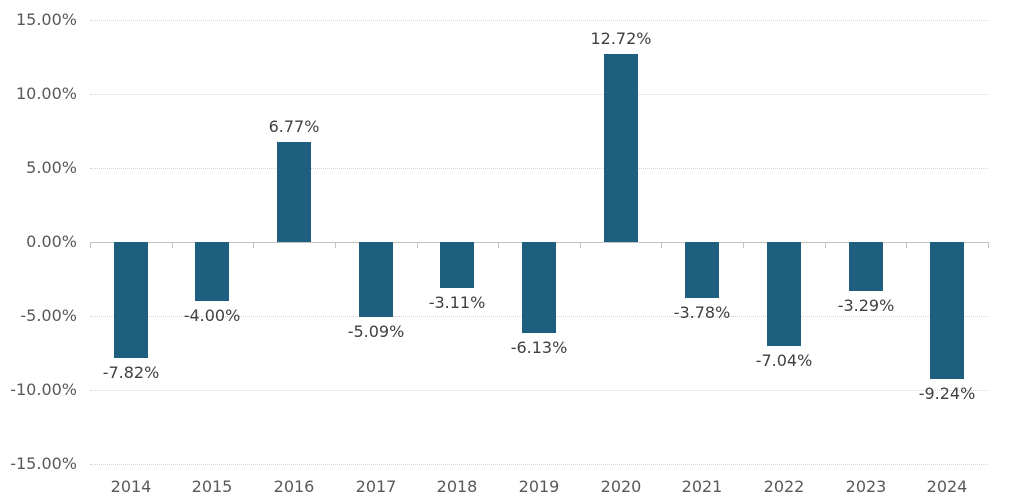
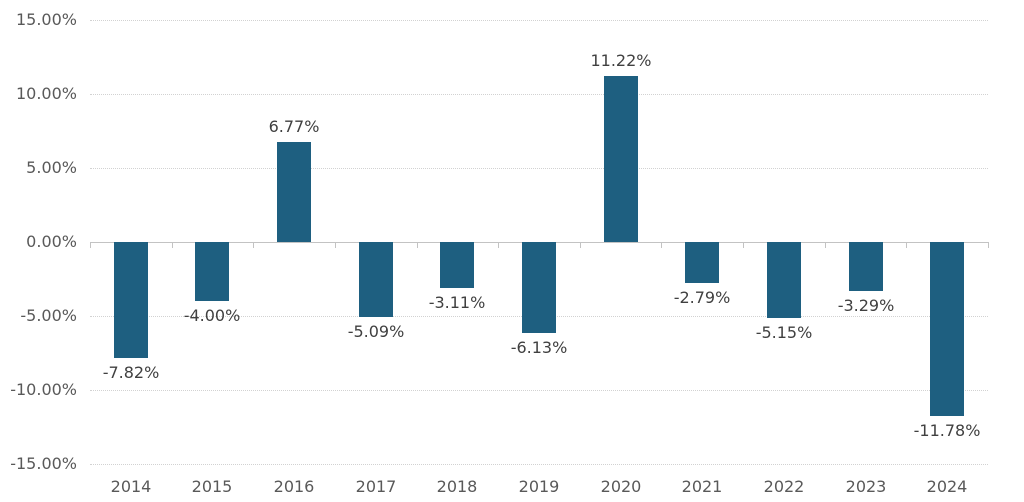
2020: 12.72% -> 11.22%
2021: -3.78% -> -2.79%
2022: -7.04% -> -5.15%
2024: -9.24% -> -11.78%
